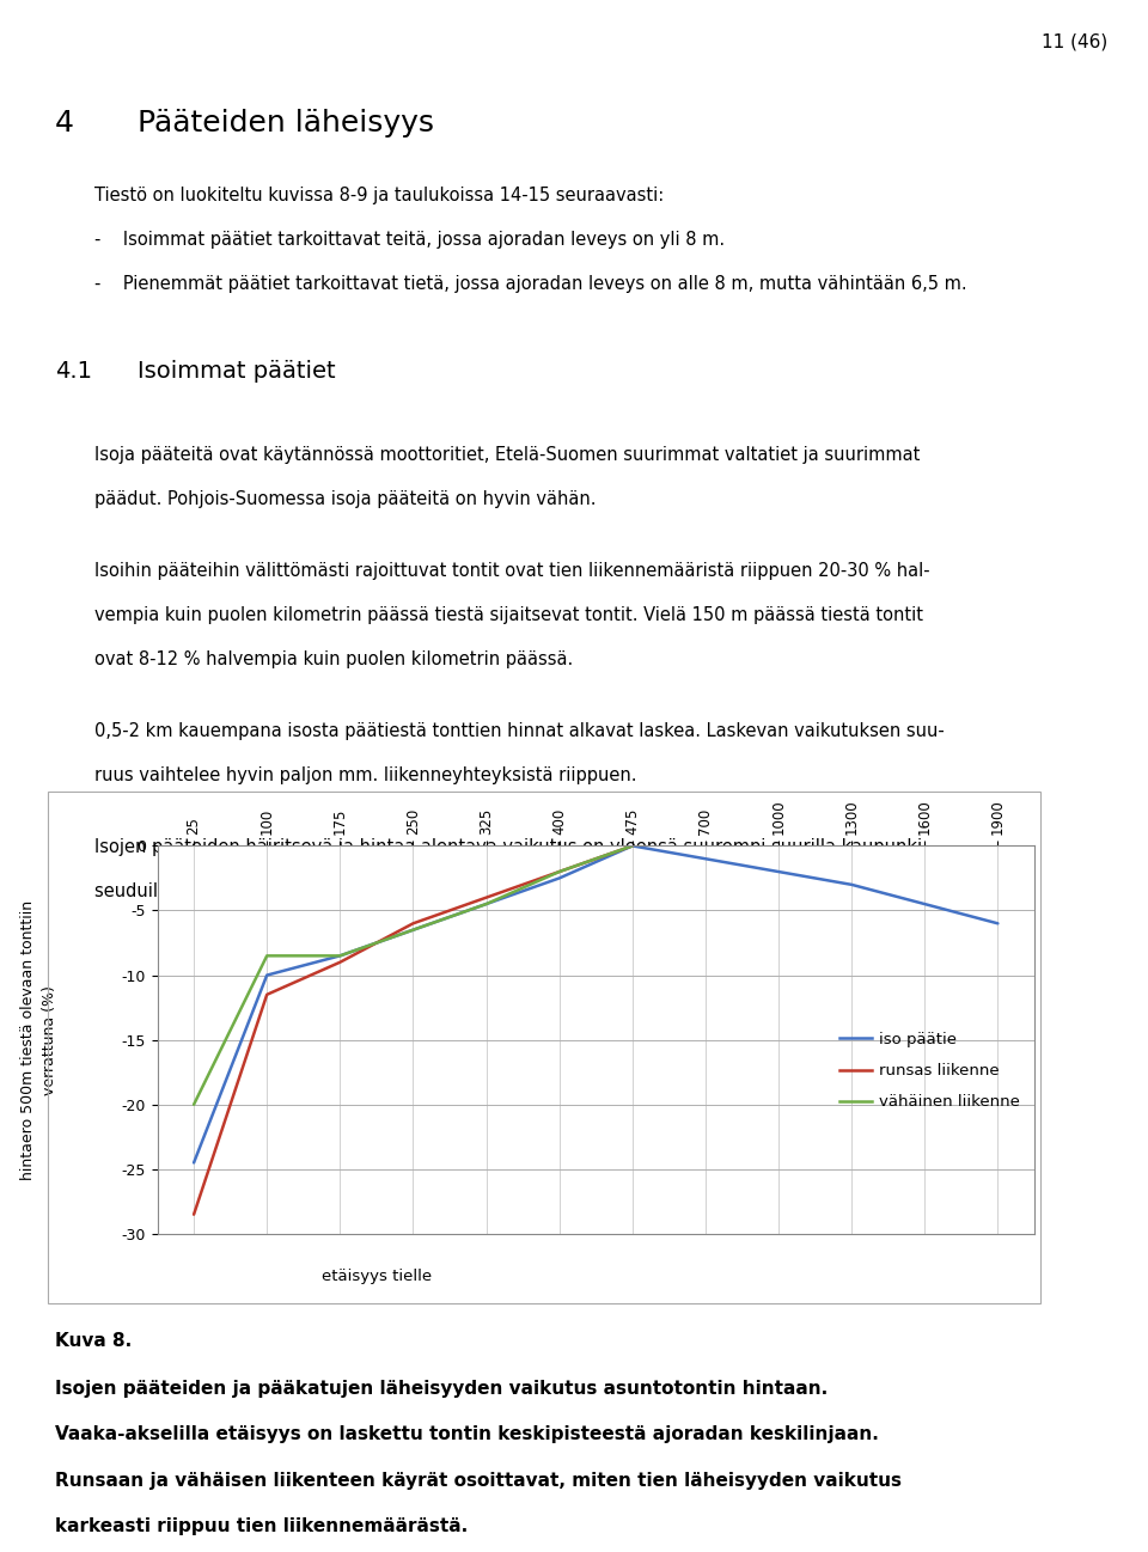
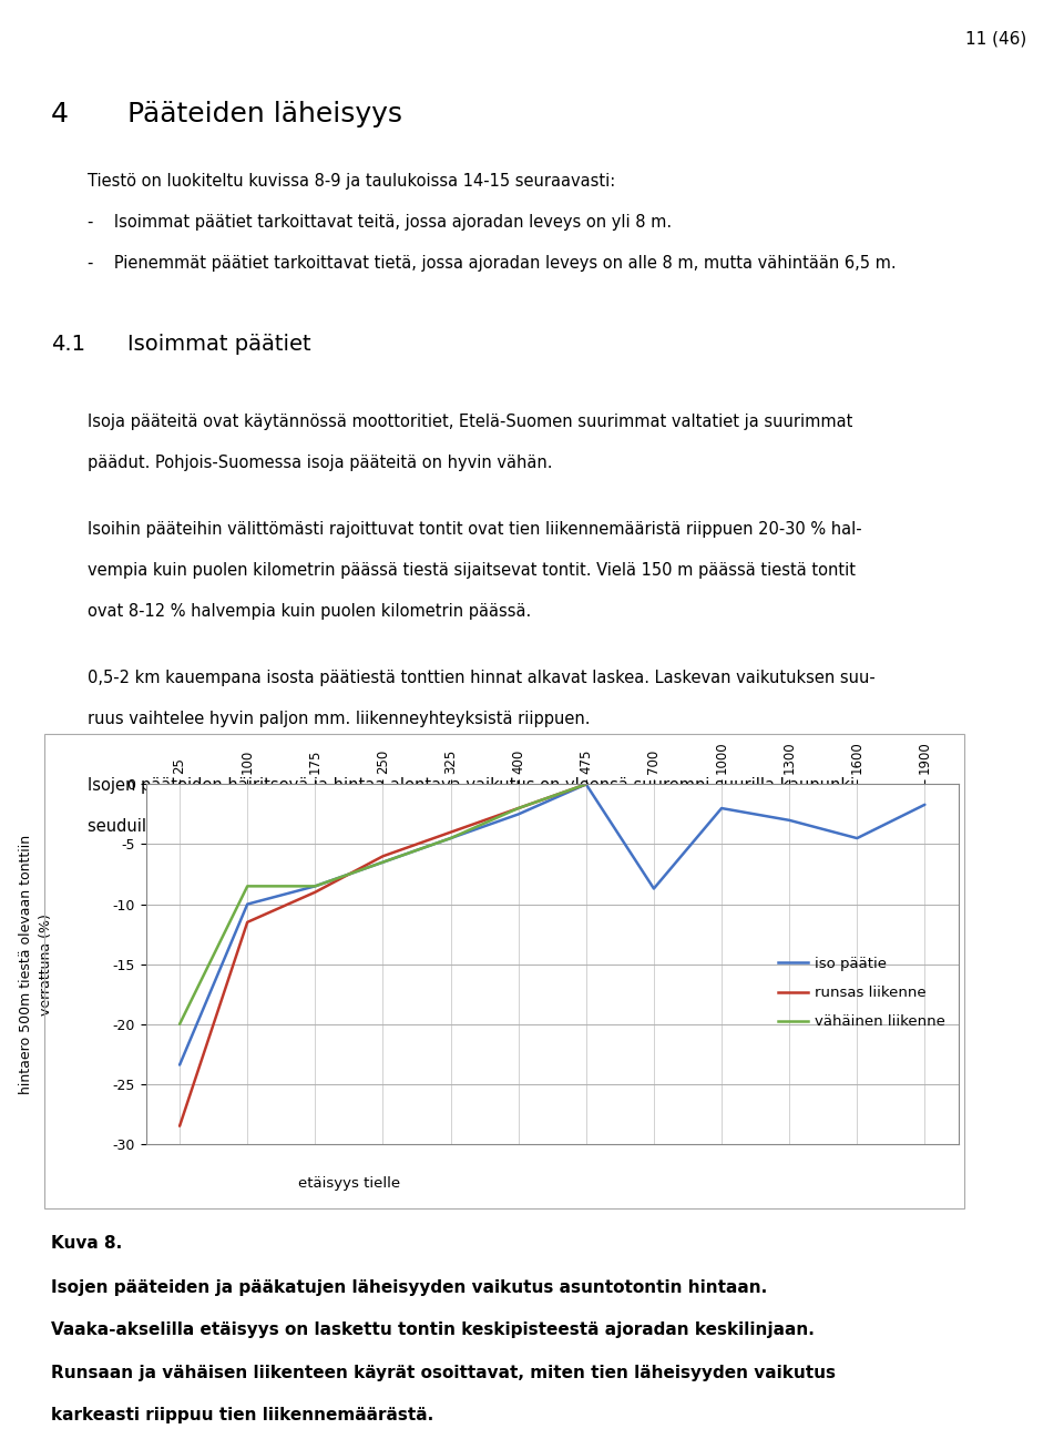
iso päätie/25: -24.5 -> -23.4
iso päätie/700: -1.0 -> -8.7
iso päätie/1900: -6.0 -> -1.7
